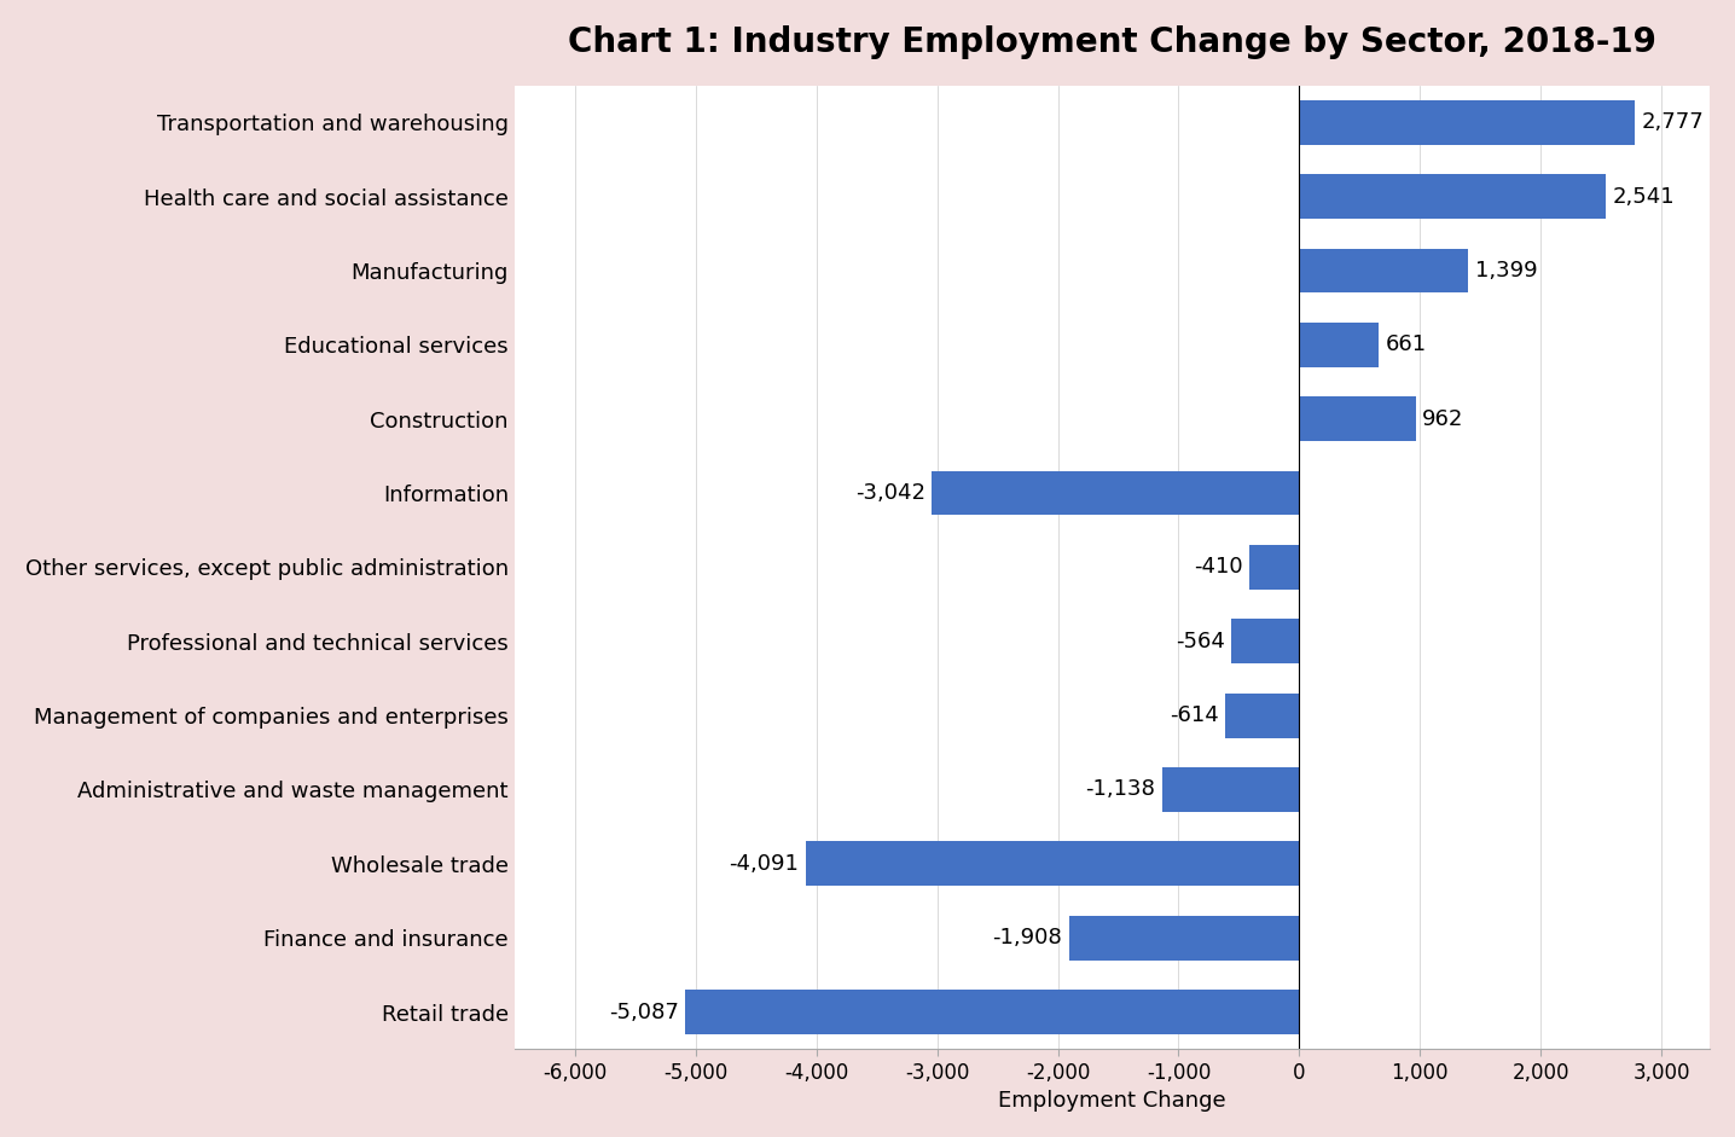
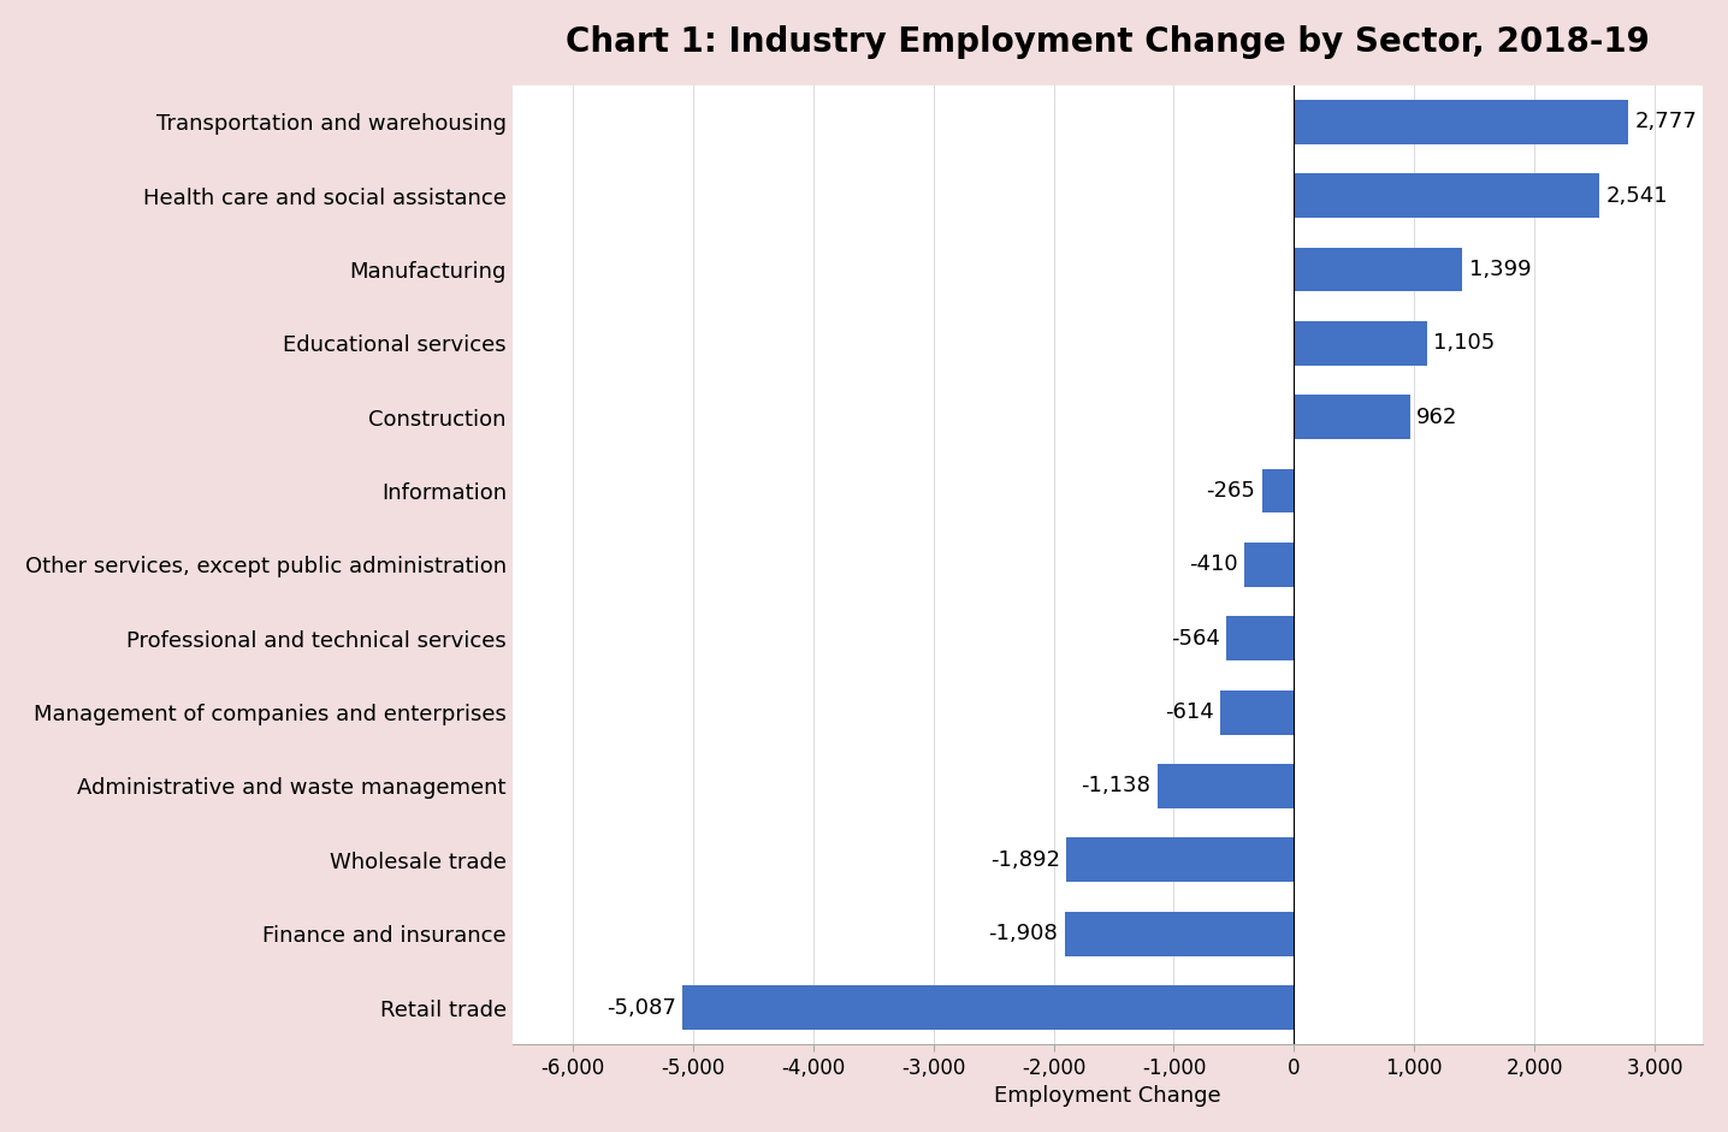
Educational services: 661 -> 1,105
Information: -3,042 -> -265
Wholesale trade: -4,091 -> -1,892
